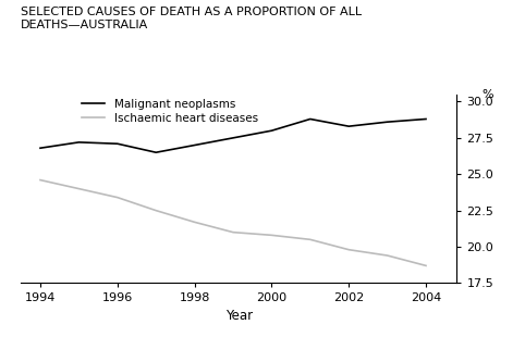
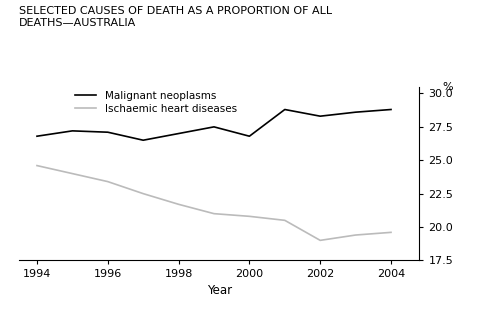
Malignant neoplasms/2000: 28.0 -> 26.8
Ischaemic heart diseases/2002: 19.8 -> 19.0
Ischaemic heart diseases/2004: 18.7 -> 19.6
